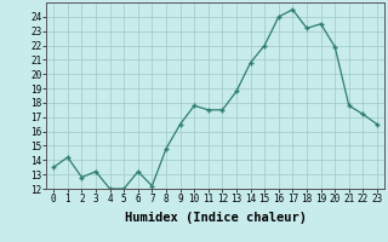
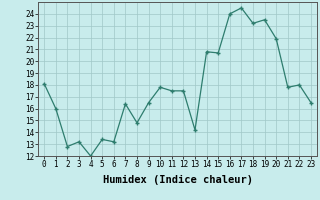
0: 13.5 -> 18.1
1: 14.2 -> 16.0
5: 12.0 -> 13.4
7: 12.2 -> 16.4
13: 18.8 -> 14.2
15: 22.0 -> 20.7
22: 17.2 -> 18.0
